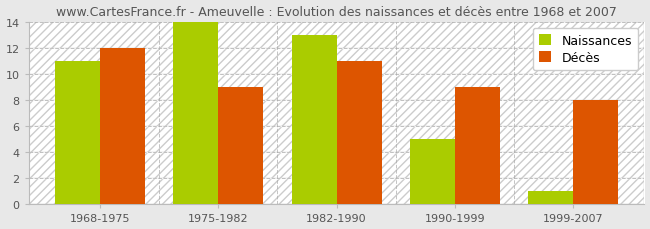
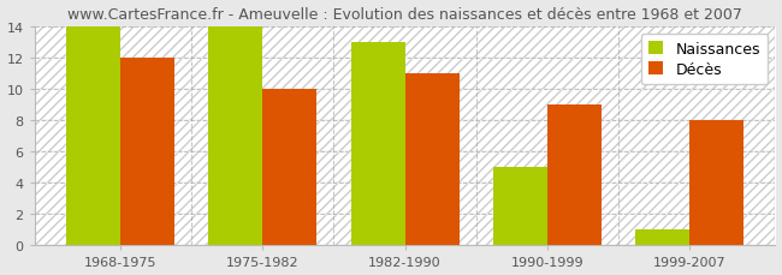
Naissances/1968-1975: 11 -> 14
Décès/1975-1982: 9 -> 10
